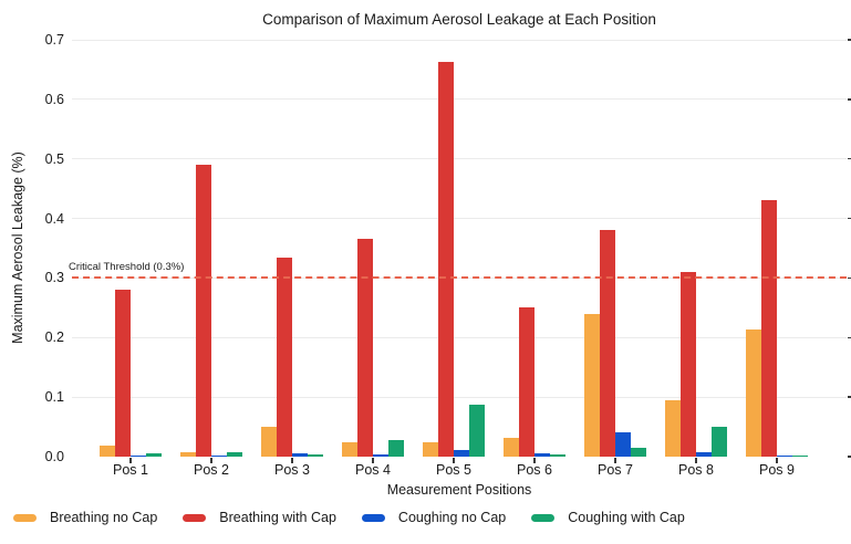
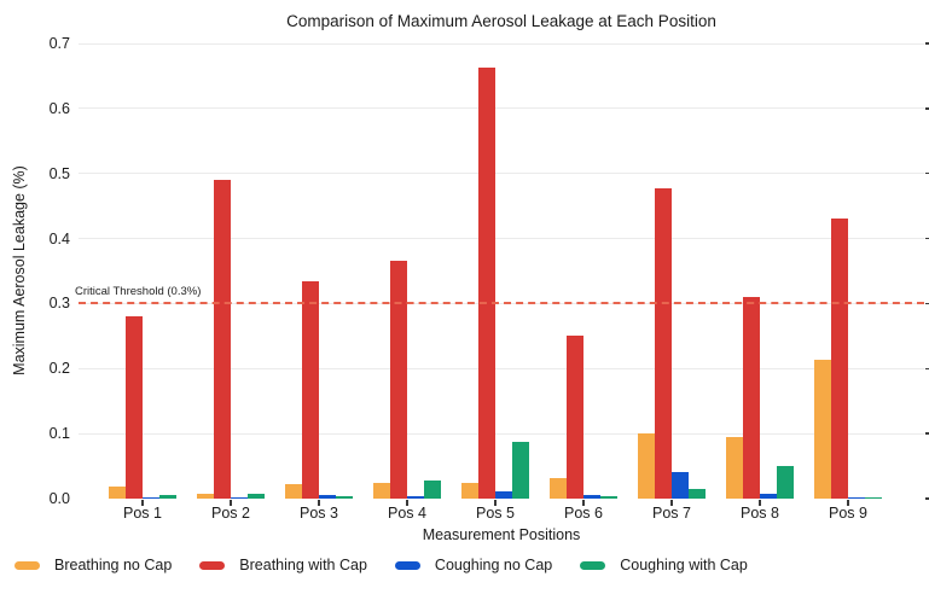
Breathing no Cap/Pos 3: 0.05 -> 0.02
Breathing no Cap/Pos 7: 0.24 -> 0.10
Breathing with Cap/Pos 7: 0.38 -> 0.48
